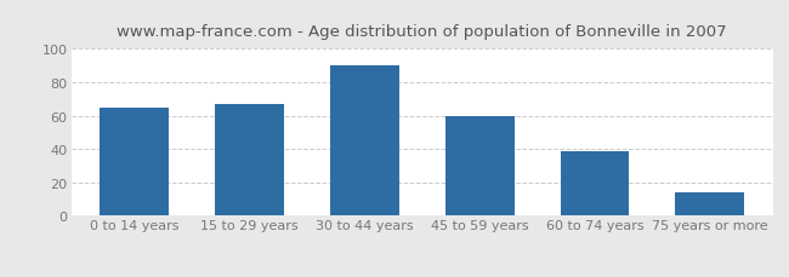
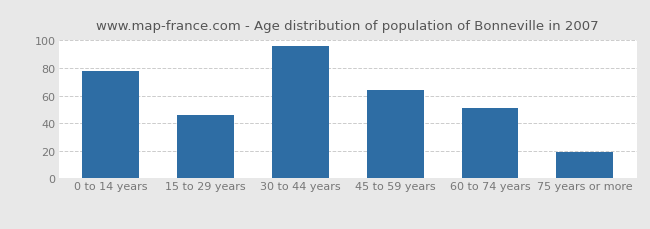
0 to 14 years: 65 -> 78
15 to 29 years: 67 -> 46
30 to 44 years: 90 -> 96
45 to 59 years: 60 -> 64
60 to 74 years: 39 -> 51
75 years or more: 14 -> 19
